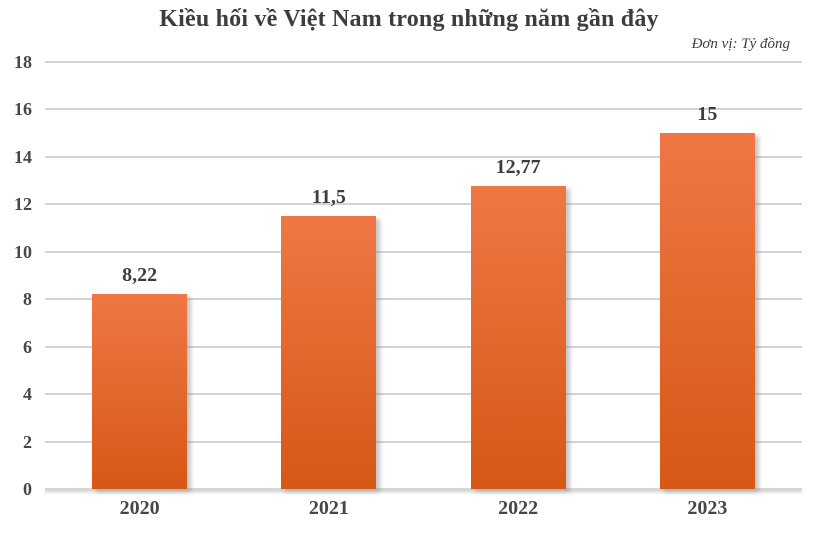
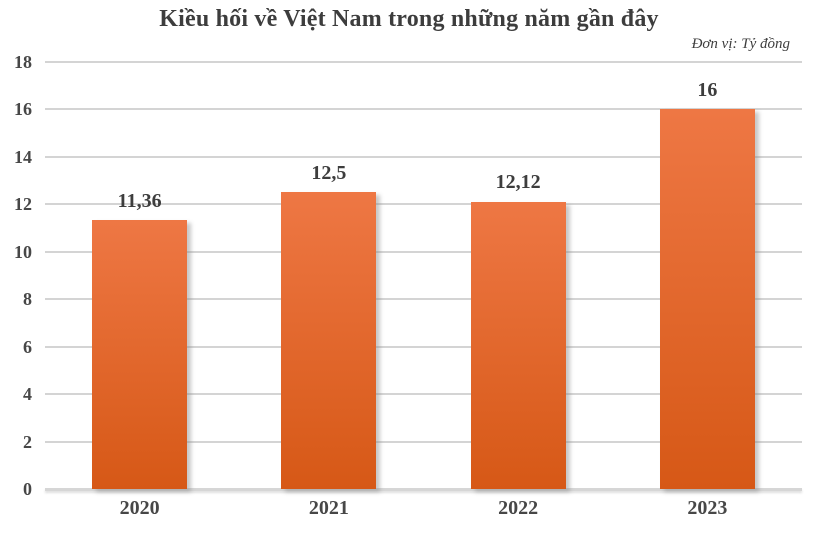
2020: 8,22 -> 11,36
2021: 11,5 -> 12,5
2022: 12,77 -> 12,12
2023: 15 -> 16
